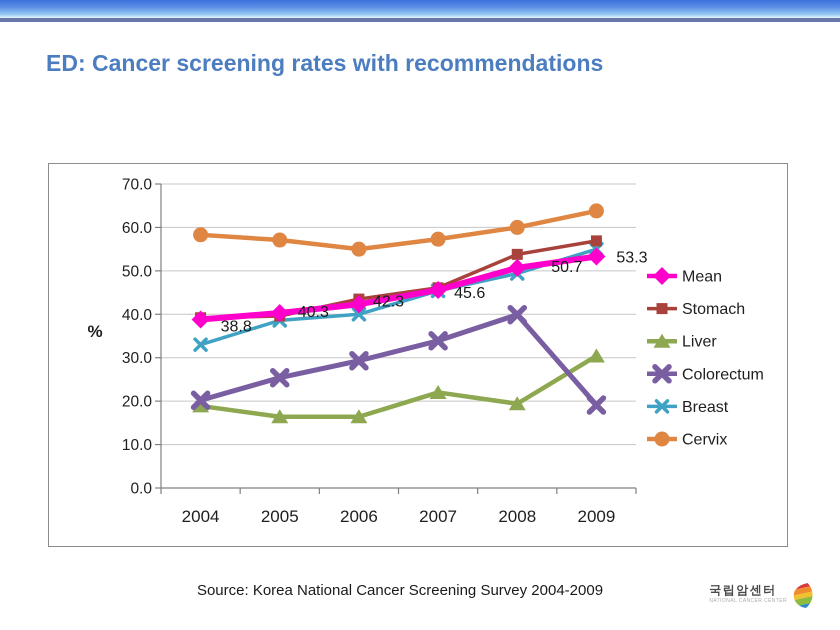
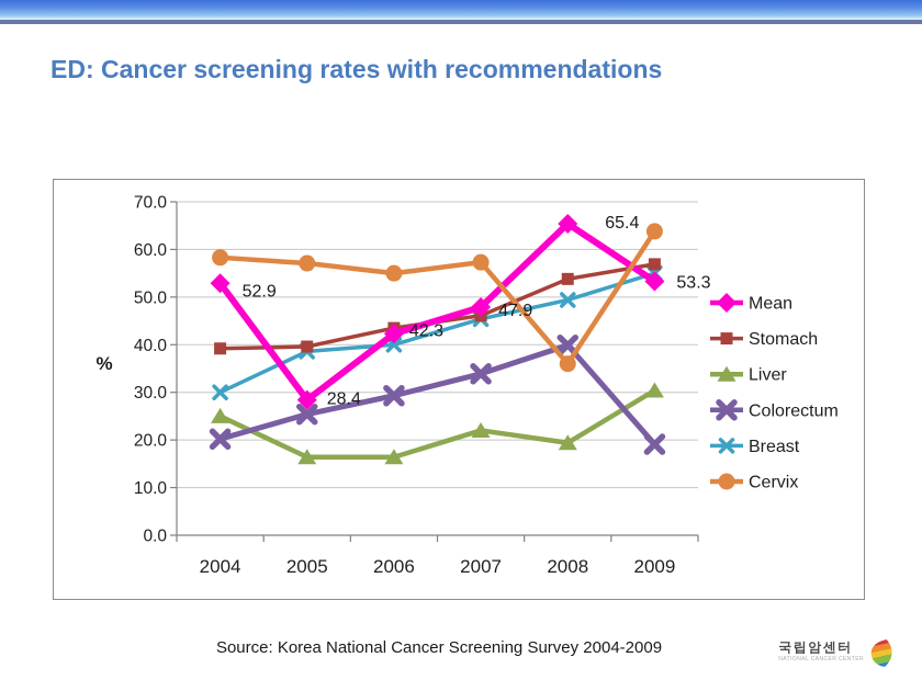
Mean/2004: 38.8 -> 52.9
Liver/2004: 19 -> 25
Breast/2004: 33 -> 30
Mean/2005: 40.3 -> 28.4
Mean/2007: 45.6 -> 47.9
Mean/2008: 50.7 -> 65.4
Cervix/2008: 60 -> 36
